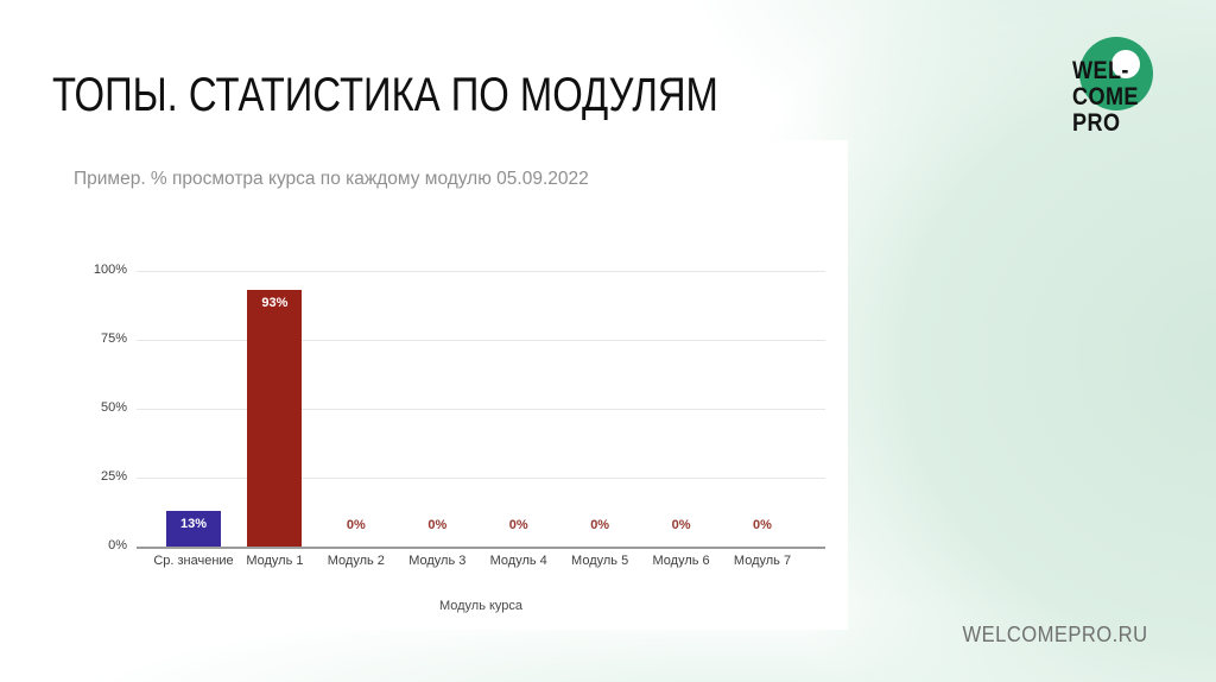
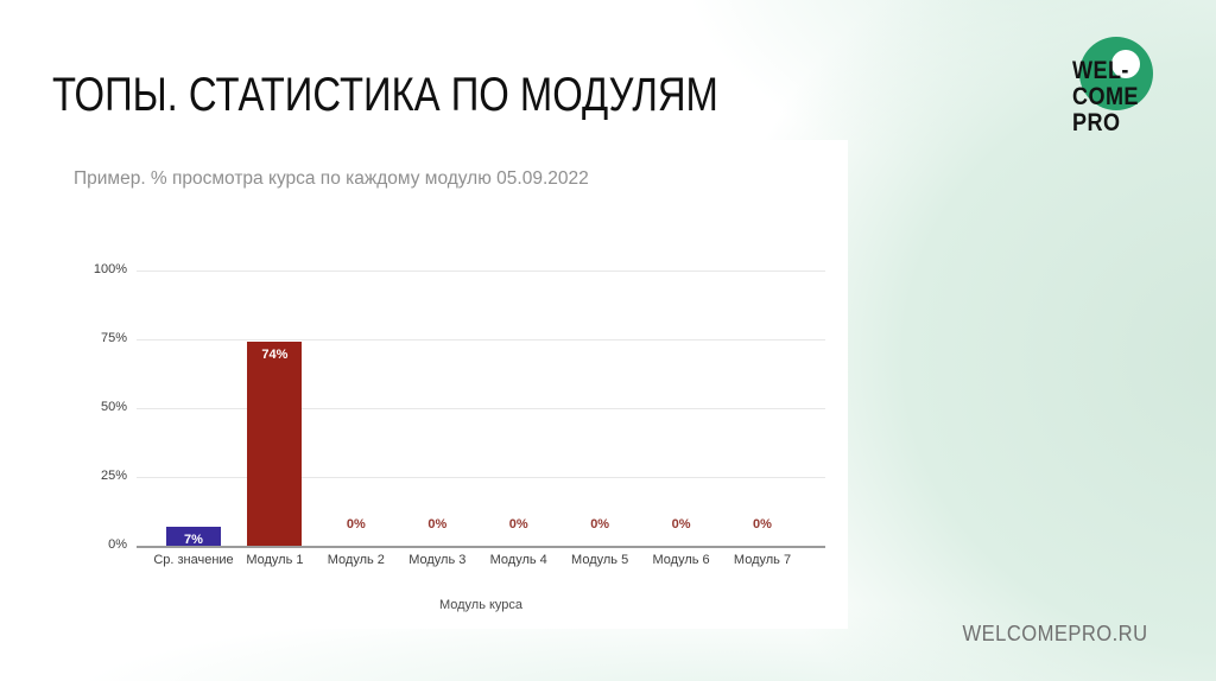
Ср. значение: 13% -> 7%
Модуль 1: 93% -> 74%
